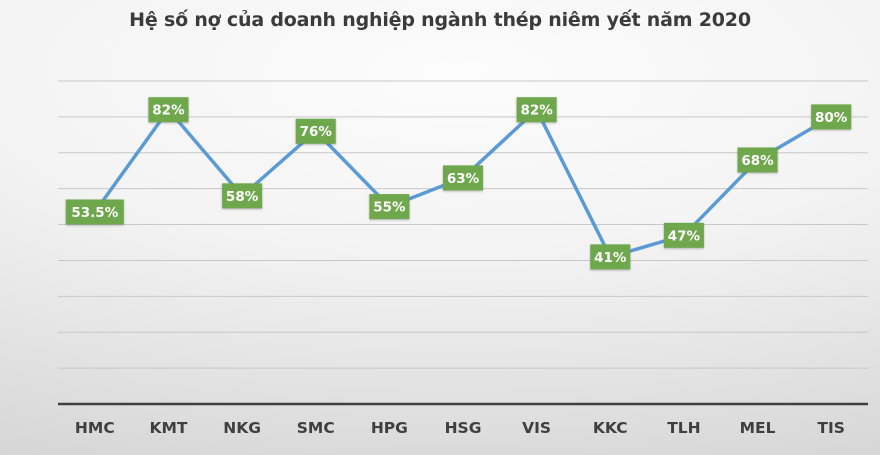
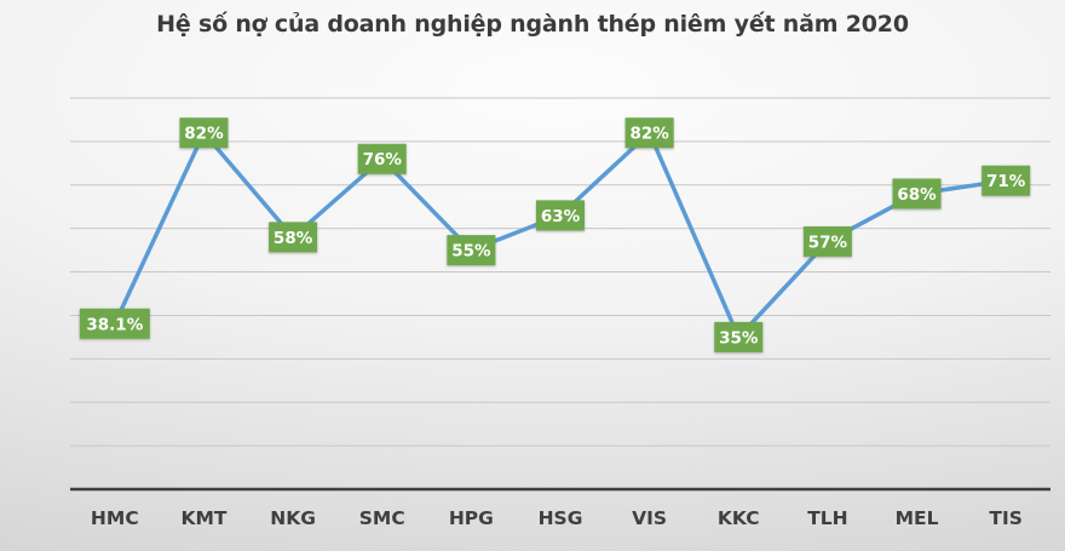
HMC: 53.5% -> 38.1%
KKC: 41% -> 35%
TLH: 47% -> 57%
TIS: 80% -> 71%
